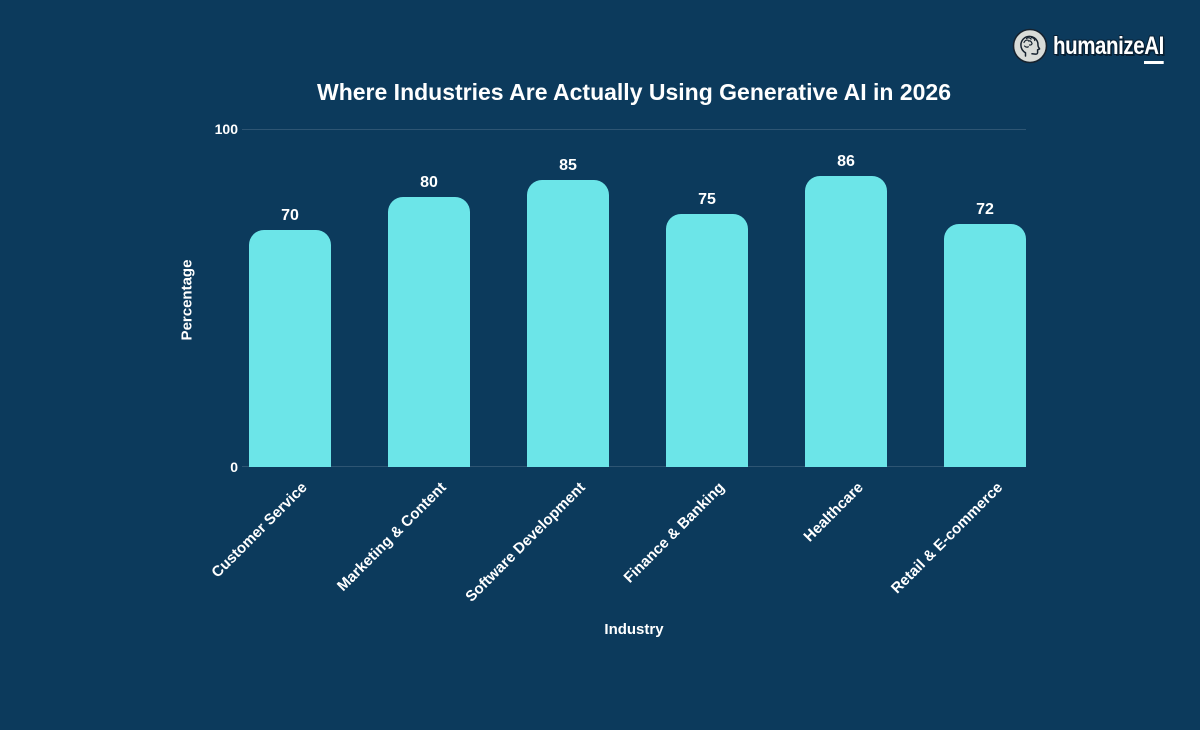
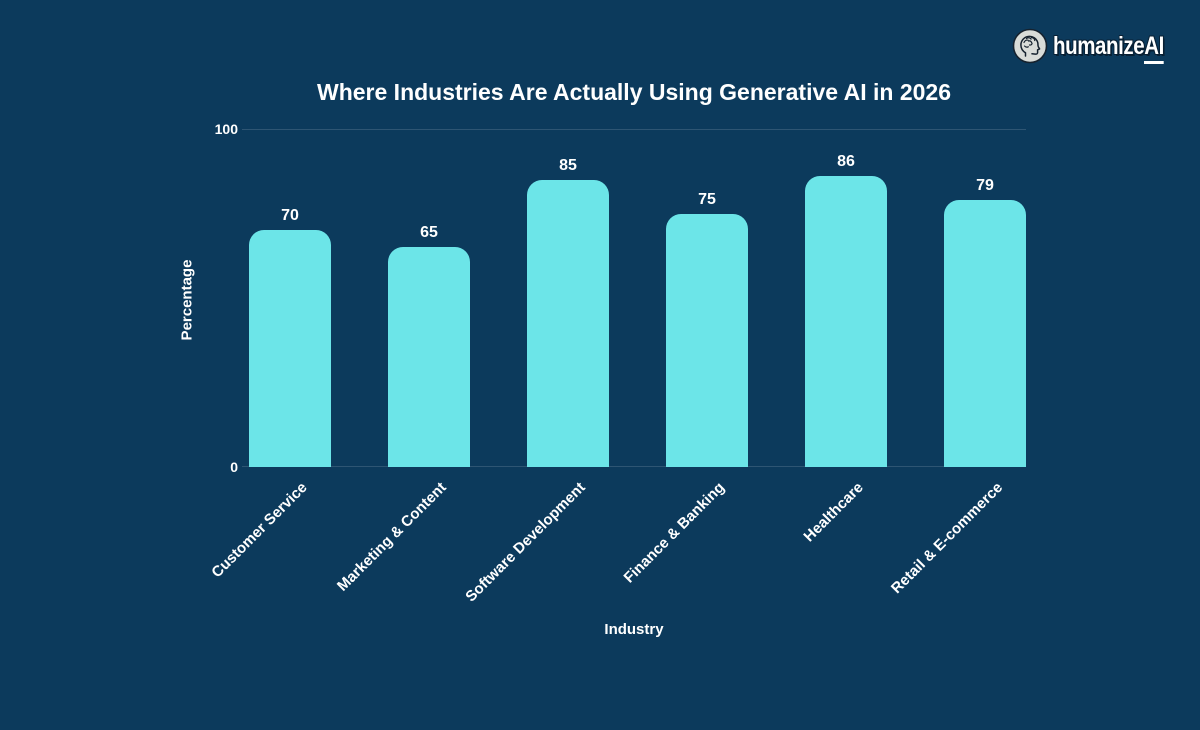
Marketing & Content: 80 -> 65
Retail & E-commerce: 72 -> 79
